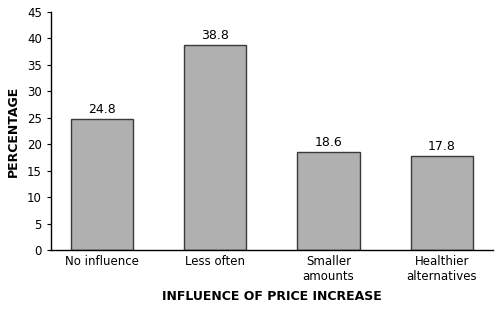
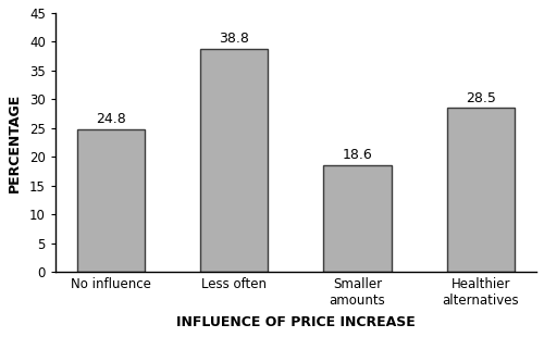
Healthier alternatives: 17.8 -> 28.5
